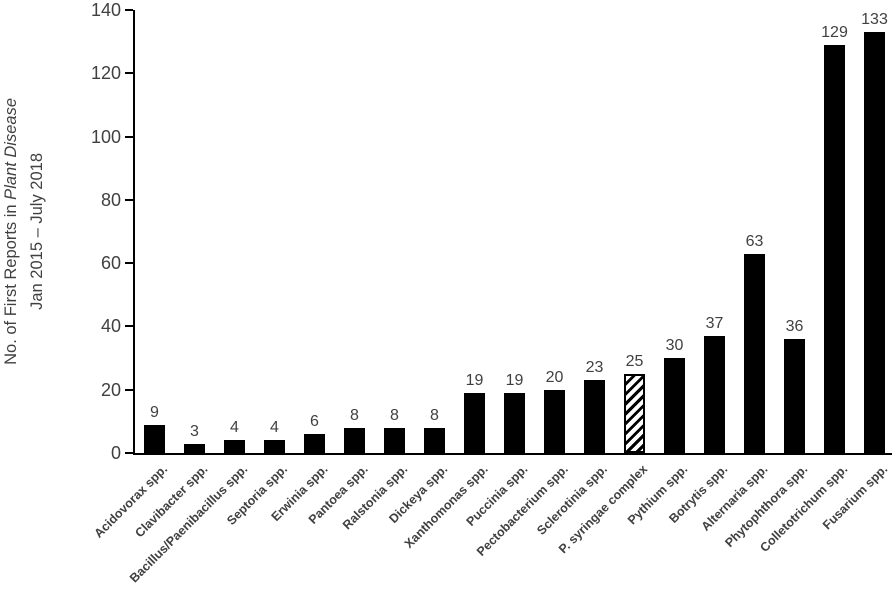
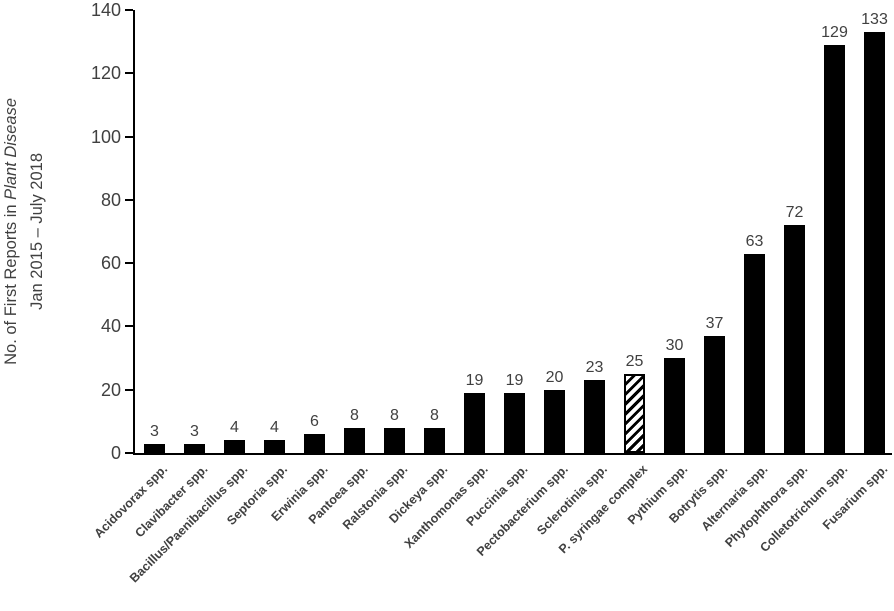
Acidovorax spp.: 9 -> 3
Phytophthora spp.: 36 -> 72
